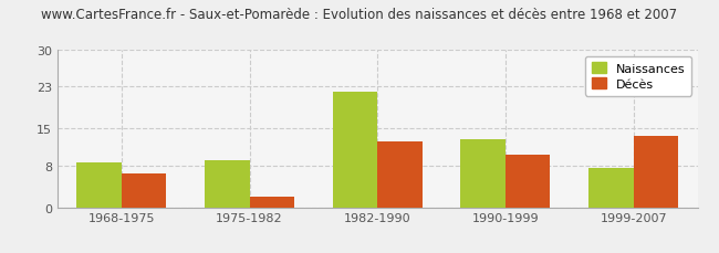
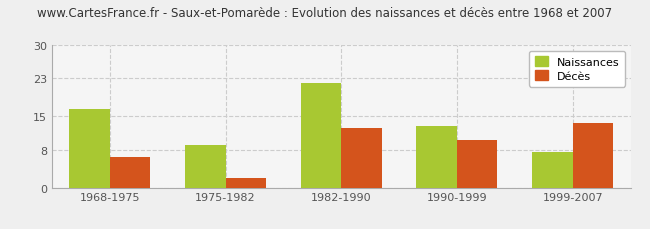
Naissances/1968-1975: 8.5 -> 16.5
